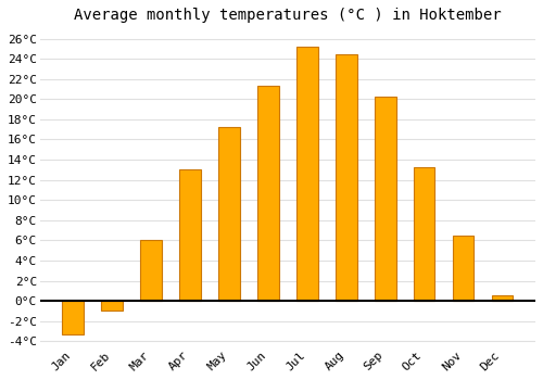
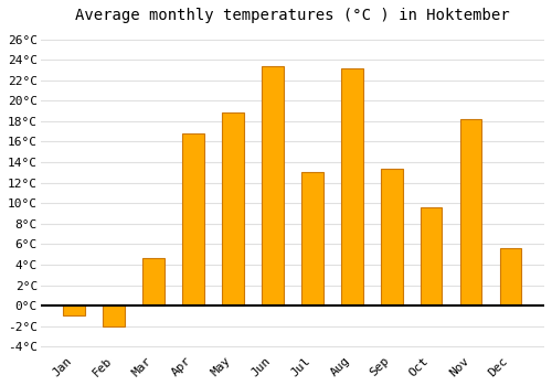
Jan: -3.3°C -> -1.0°C
Feb: -1.0°C -> -2.0°C
Mar: 6.0°C -> 4.6°C
Apr: 13.0°C -> 16.8°C
May: 17.2°C -> 18.8°C
Jun: 21.3°C -> 23.4°C
Jul: 25.2°C -> 13.0°C
Aug: 24.5°C -> 23.2°C
Sep: 20.3°C -> 13.4°C
Oct: 13.2°C -> 9.6°C
Nov: 6.5°C -> 18.2°C
Dec: 0.5°C -> 5.6°C
